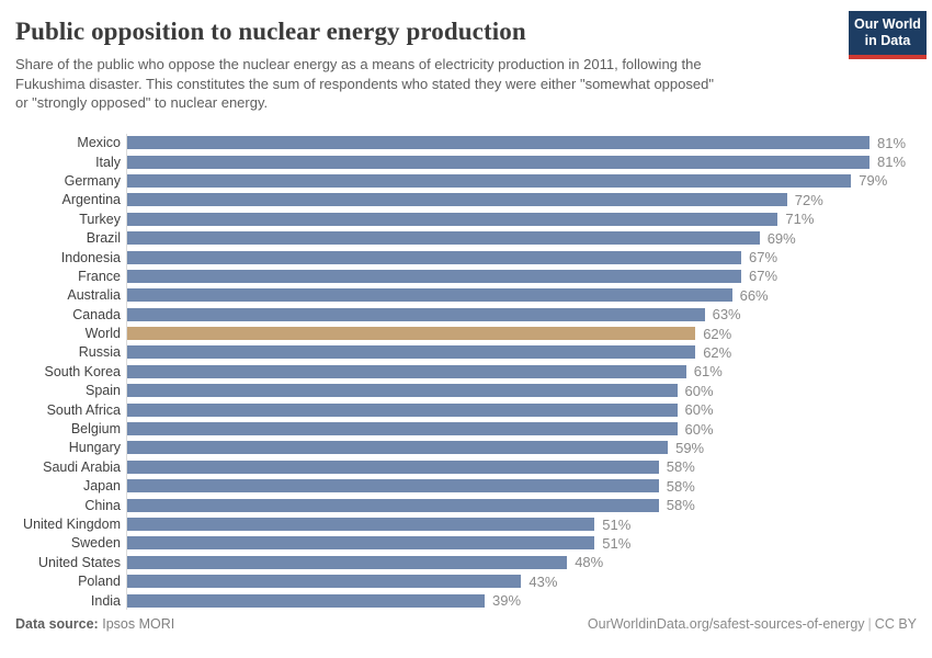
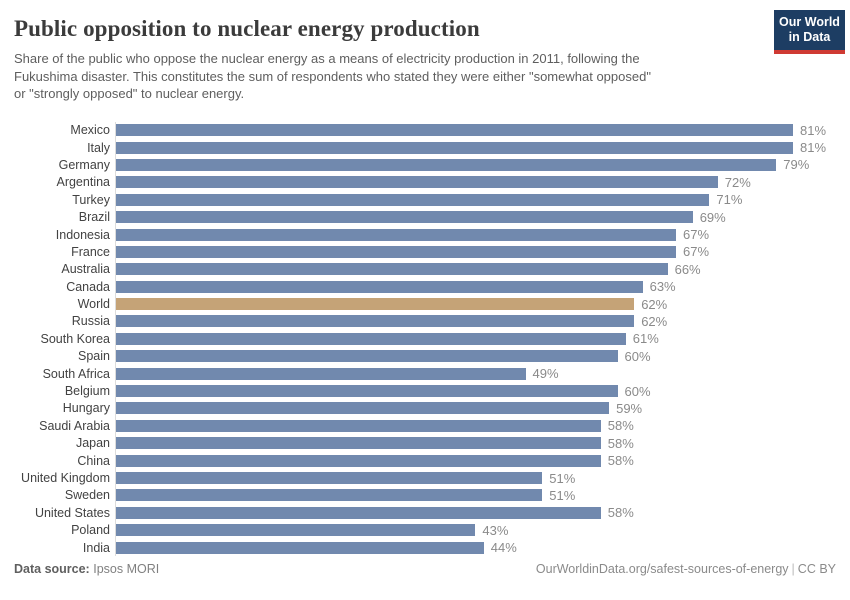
South Africa: 60% -> 49%
United States: 48% -> 58%
India: 39% -> 44%
